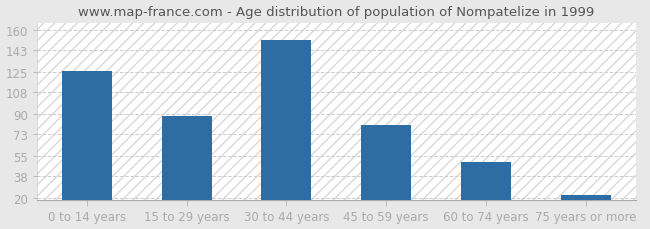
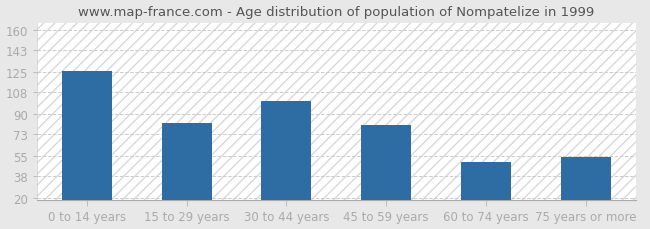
15 to 29 years: 88 -> 82
30 to 44 years: 152 -> 101
75 years or more: 22 -> 54
